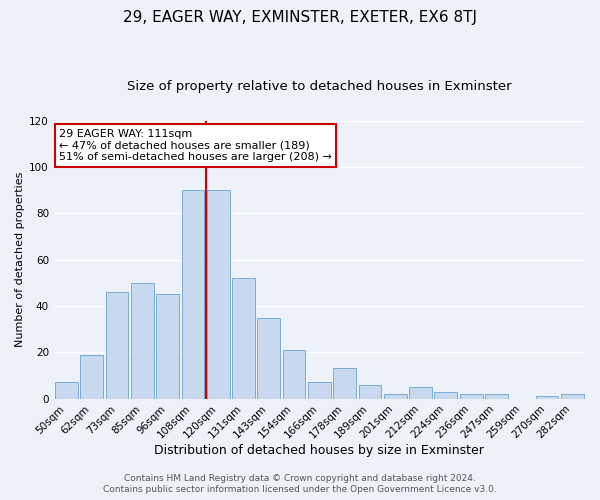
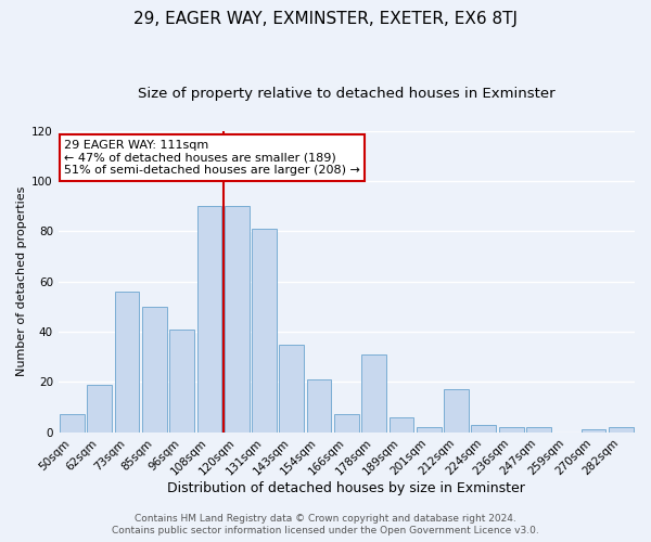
73sqm: 46 -> 56
96sqm: 45 -> 41
131sqm: 52 -> 81
178sqm: 13 -> 31
212sqm: 5 -> 17
